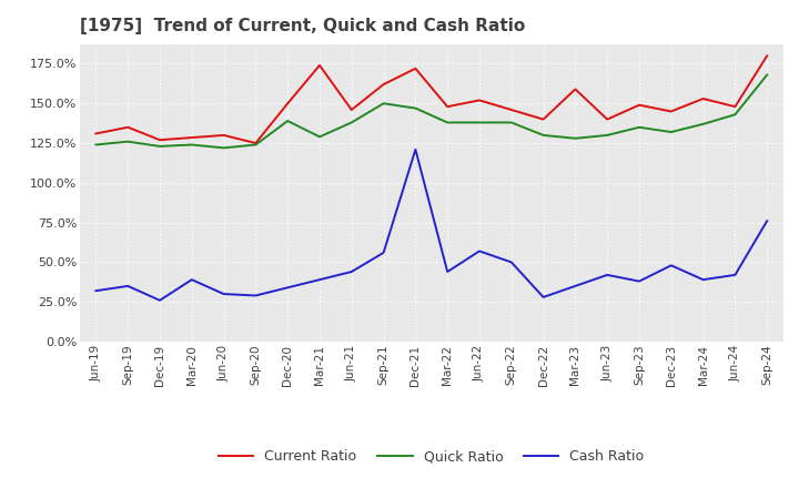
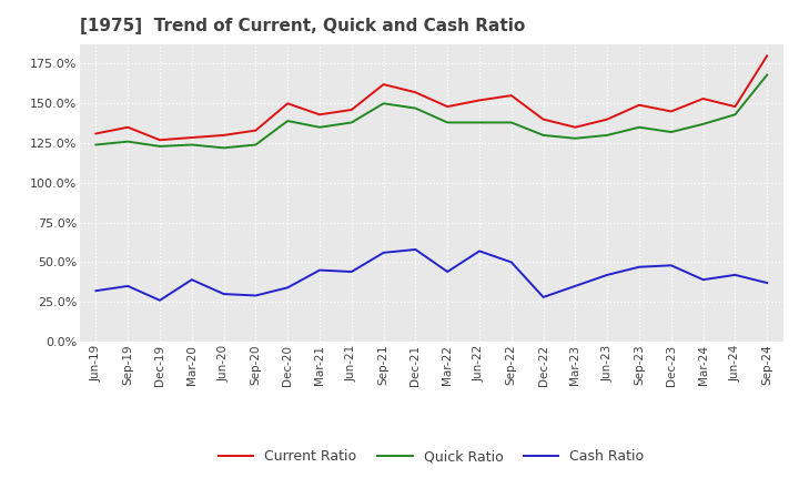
Current Ratio/Sep-20: 125% -> 133%
Current Ratio/Mar-21: 174% -> 143%
Quick Ratio/Mar-21: 129% -> 135%
Cash Ratio/Mar-21: 39% -> 45%
Current Ratio/Dec-21: 172% -> 157%
Cash Ratio/Dec-21: 121% -> 58%
Current Ratio/Sep-22: 146% -> 155%
Current Ratio/Mar-23: 159% -> 135%
Cash Ratio/Sep-23: 38% -> 47%
Cash Ratio/Sep-24: 76% -> 37%
